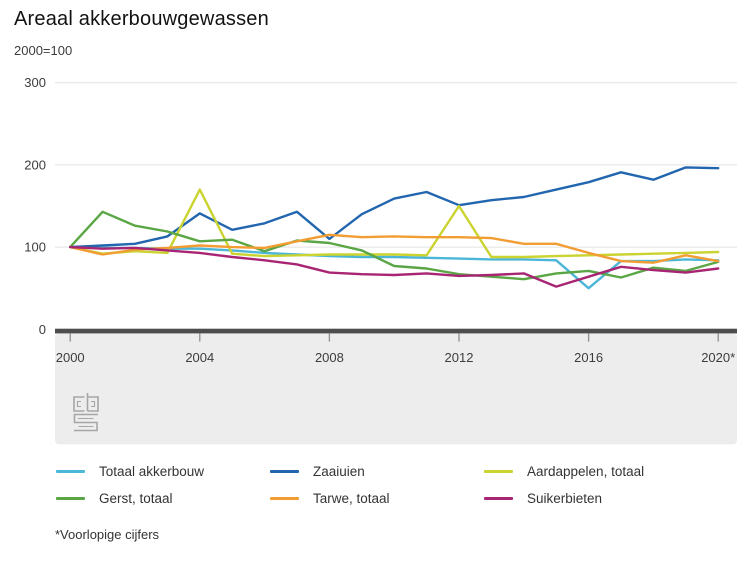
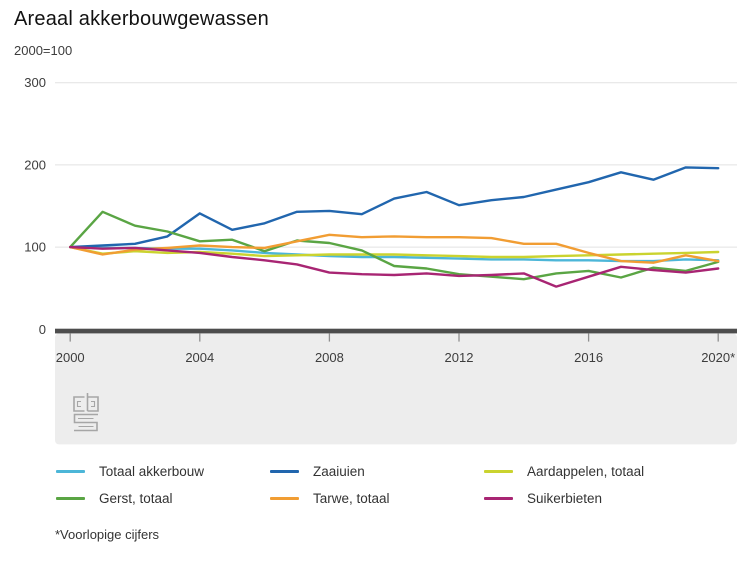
Aardappelen, totaal/2004: 170 -> 90
Zaaiuien/2008: 110 -> 140
Aardappelen, totaal/2012: 150 -> 90
Totaal akkerbouw/2016: 50 -> 80
